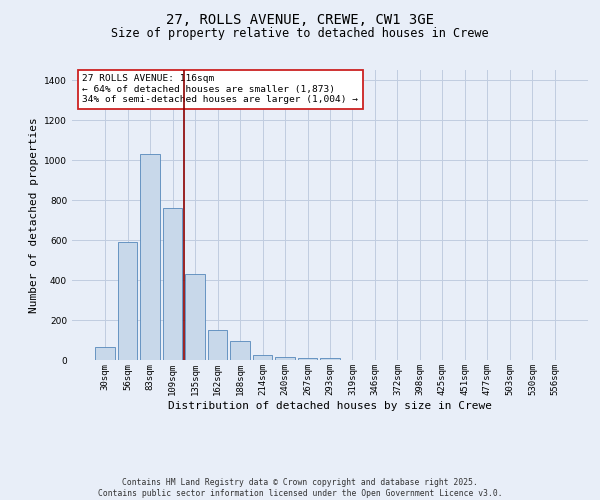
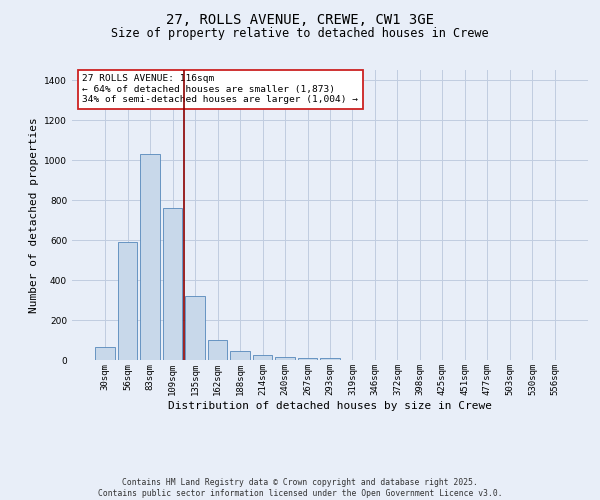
135sqm: 430 -> 320
162sqm: 150 -> 98
188sqm: 95 -> 45
